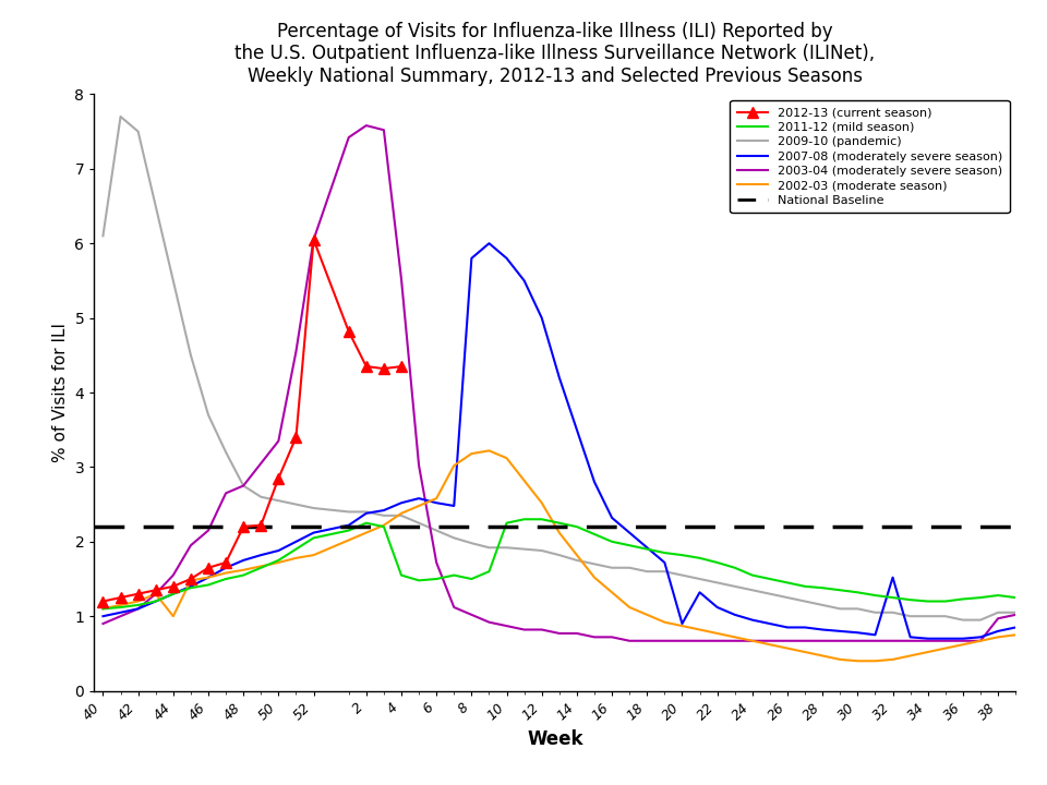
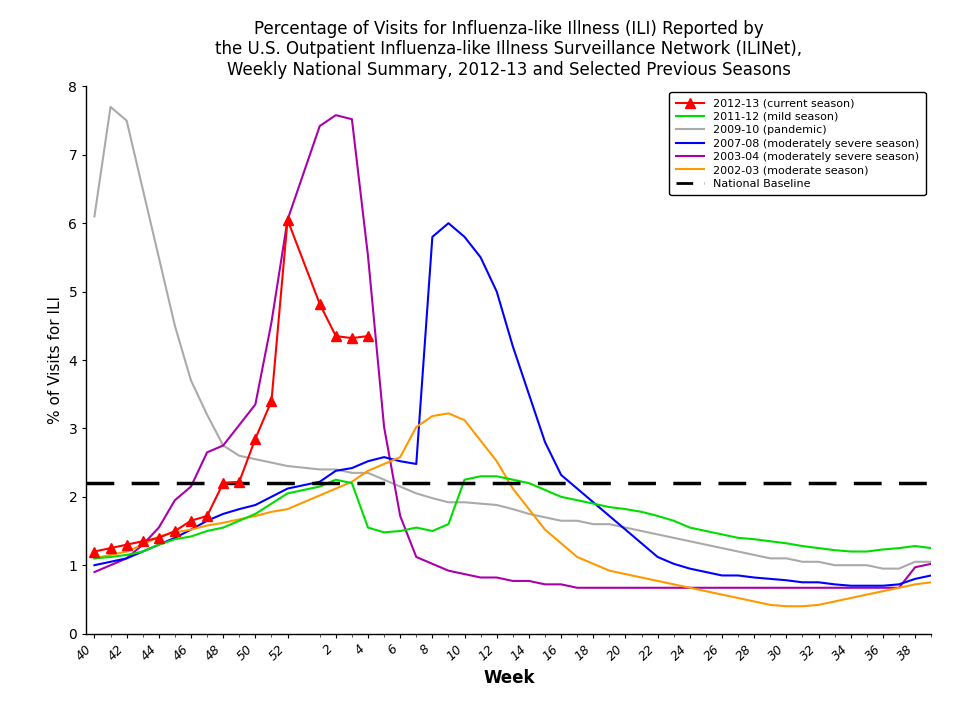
2002-03 (moderate season)/44: 1.00 -> 1.42
2007-08 (moderately severe season)/20: 0.90 -> 1.52
2007-08 (moderately severe season)/32: 1.52 -> 0.75
